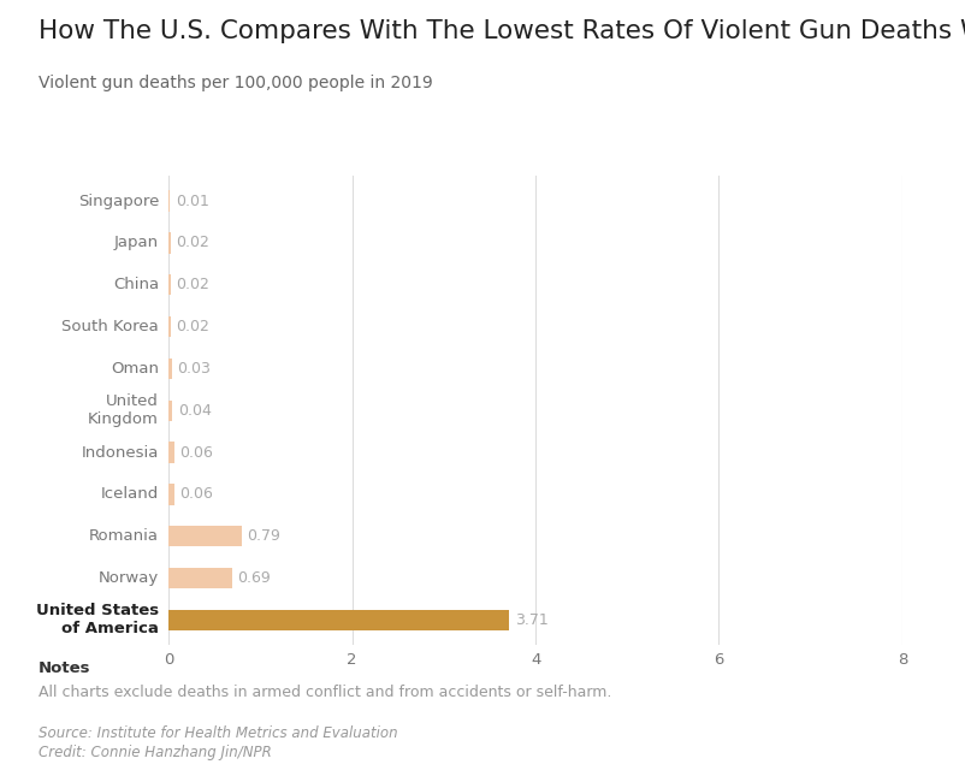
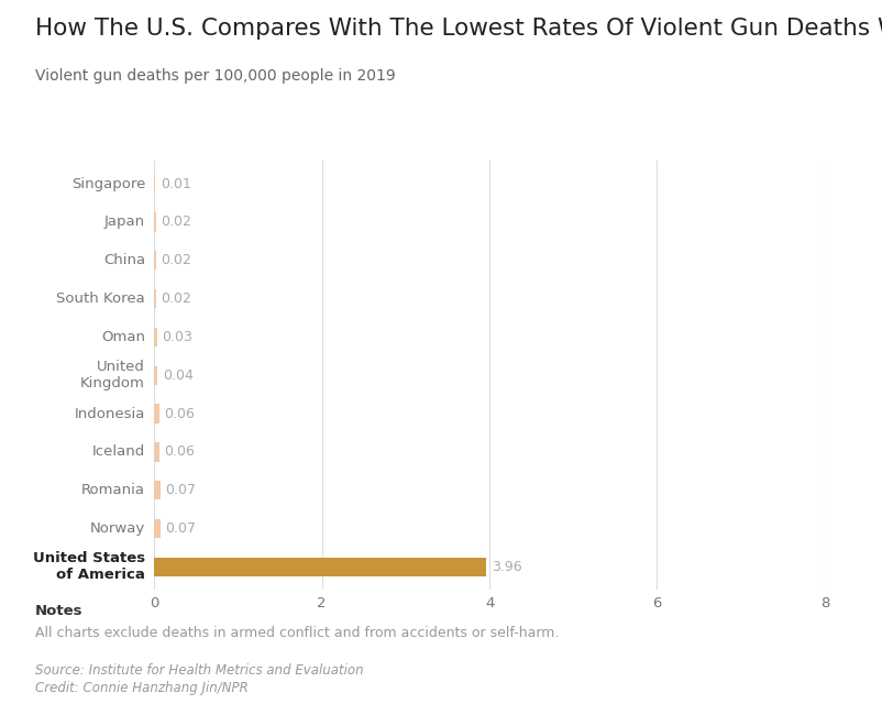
Romania: 0.79 -> 0.07
Norway: 0.69 -> 0.07
United States of America: 3.71 -> 3.96
